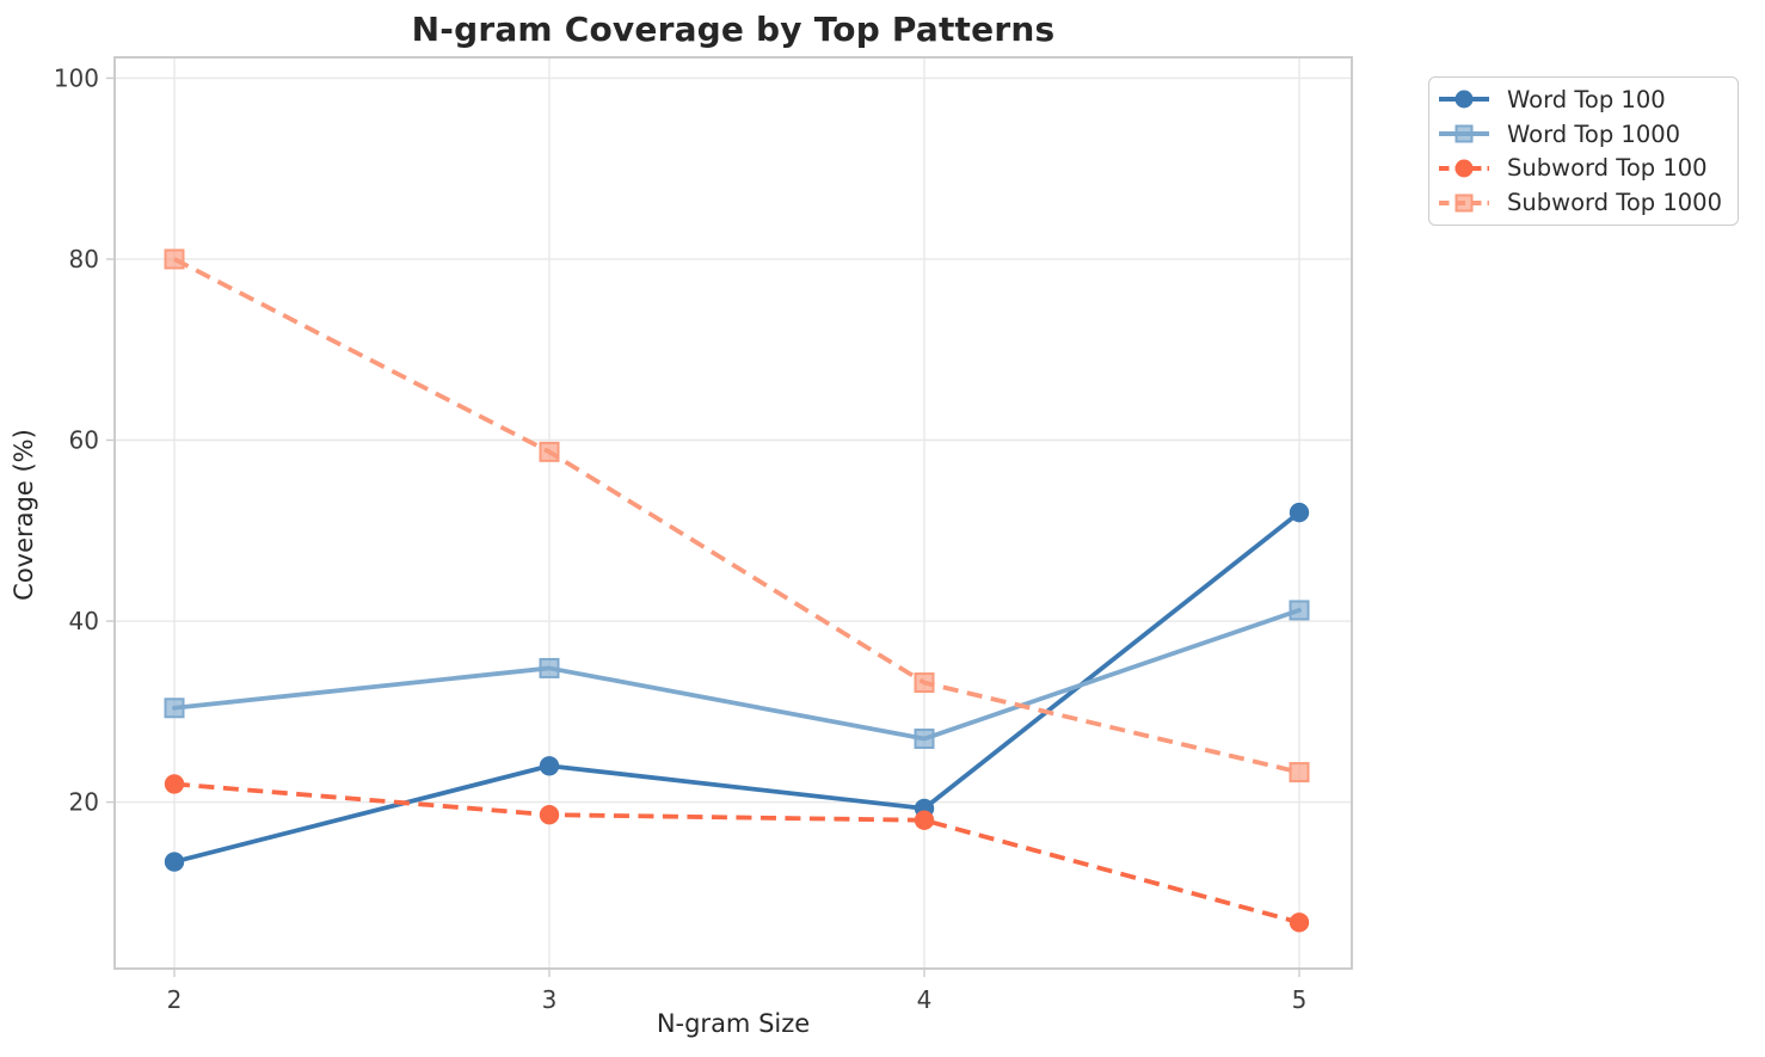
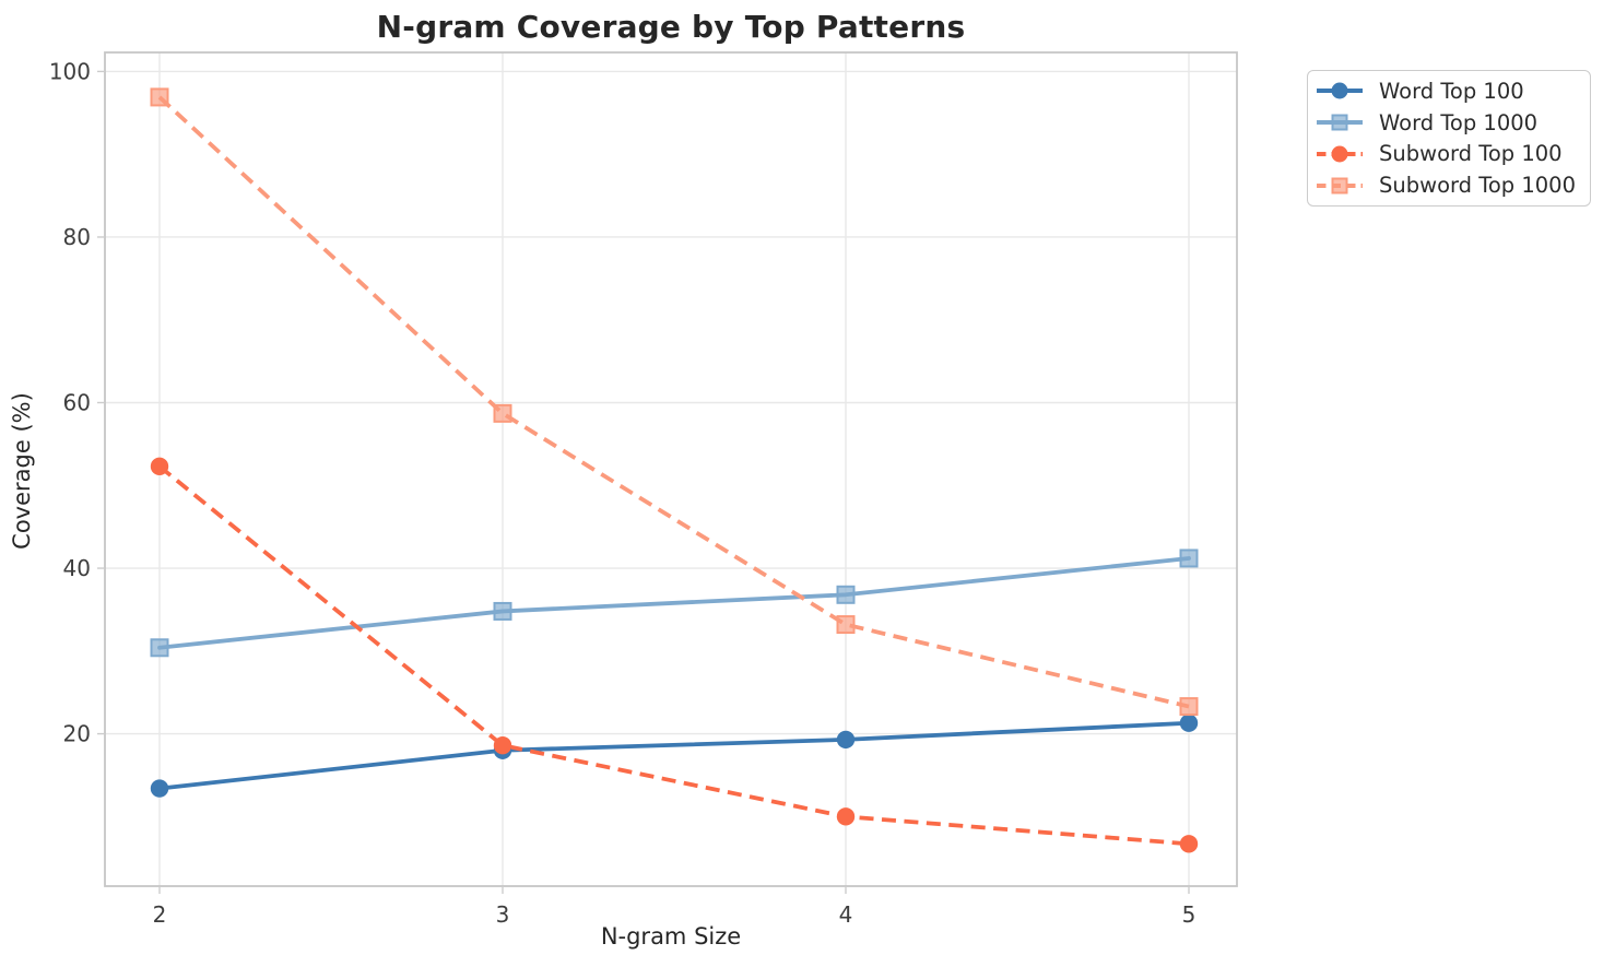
Subword Top 100/2: 22 -> 52
Subword Top 1000/2: 80 -> 97
Word Top 100/3: 24 -> 18
Word Top 1000/4: 27 -> 37
Subword Top 100/4: 18 -> 10
Word Top 100/5: 52 -> 21
